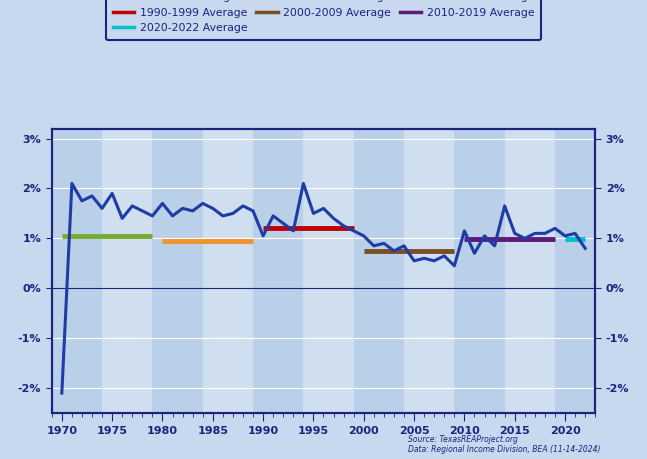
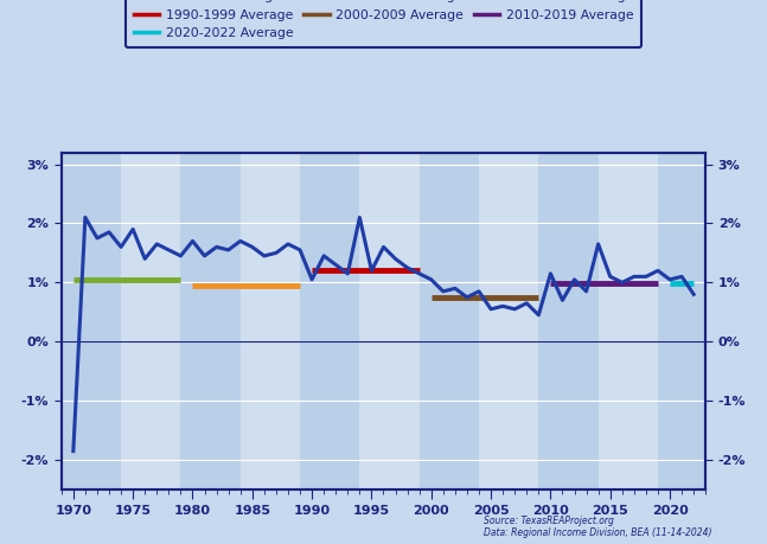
1970: -2.10% -> -1.85%
1995: 1.50% -> 1.20%
